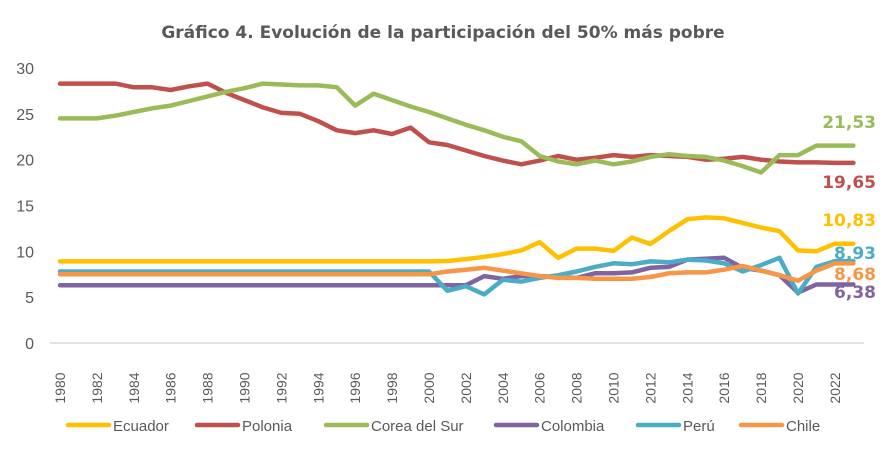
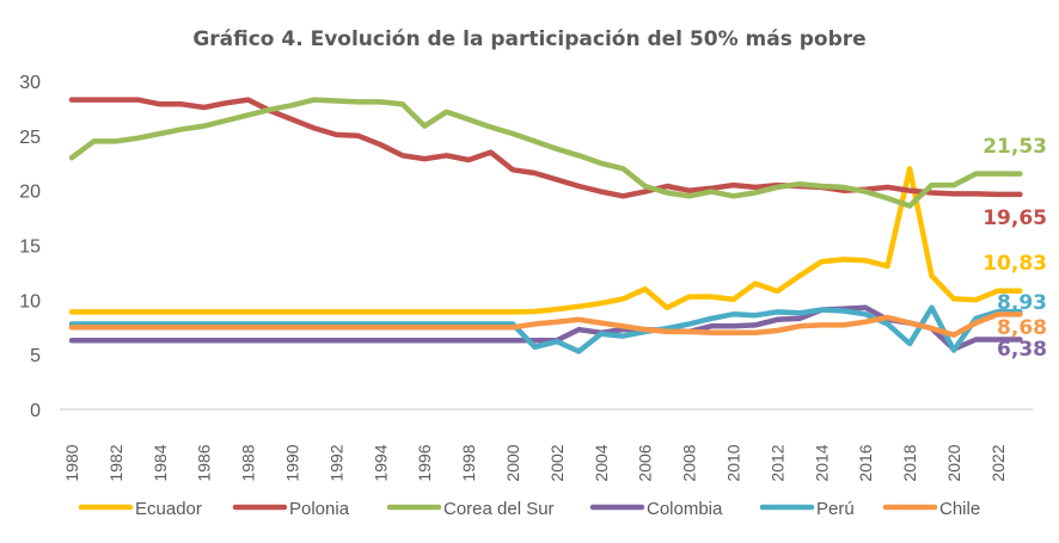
Corea del Sur/1980: 24 -> 23
Ecuador/2018: 13 -> 22
Perú/2018: 8 -> 6
